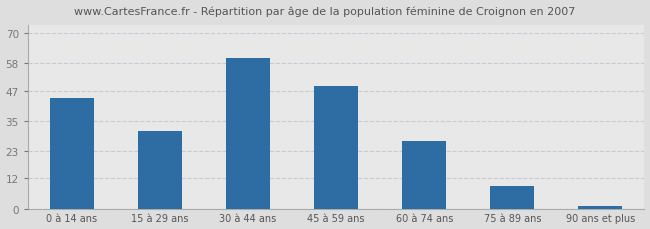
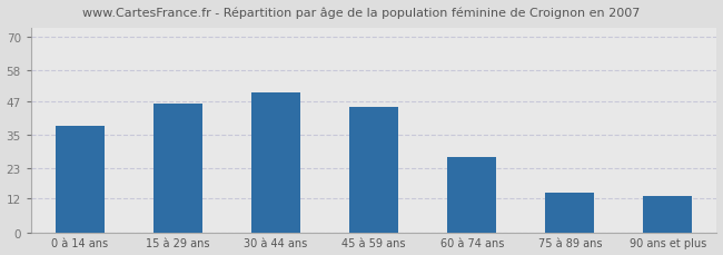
0 à 14 ans: 44 -> 38
15 à 29 ans: 31 -> 46
30 à 44 ans: 60 -> 50
45 à 59 ans: 49 -> 45
75 à 89 ans: 9 -> 14
90 ans et plus: 1 -> 13
